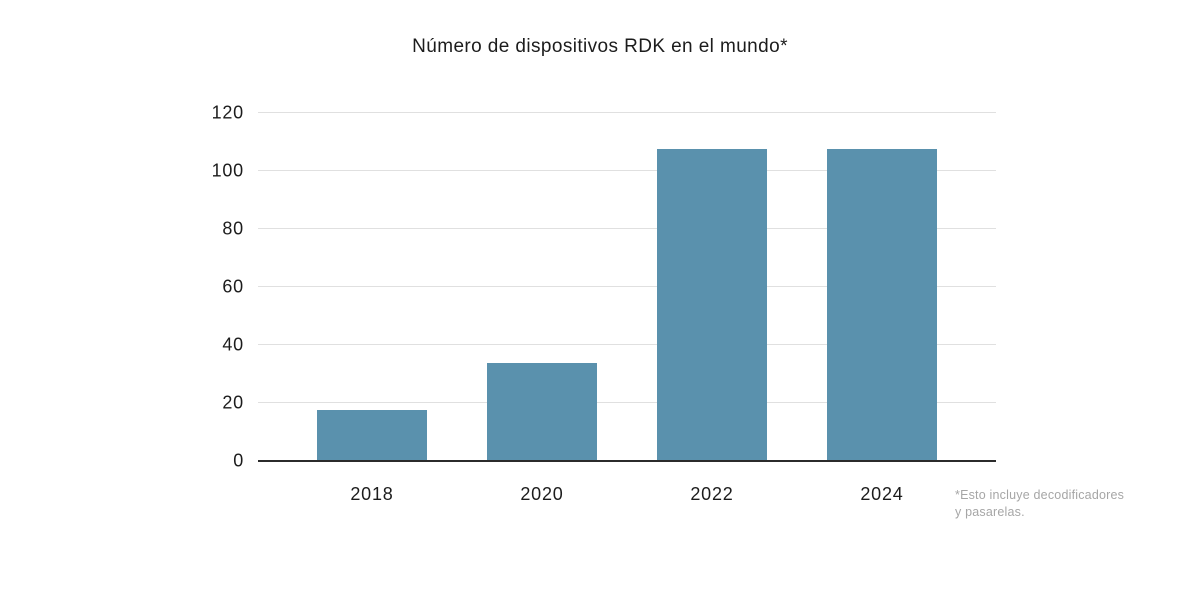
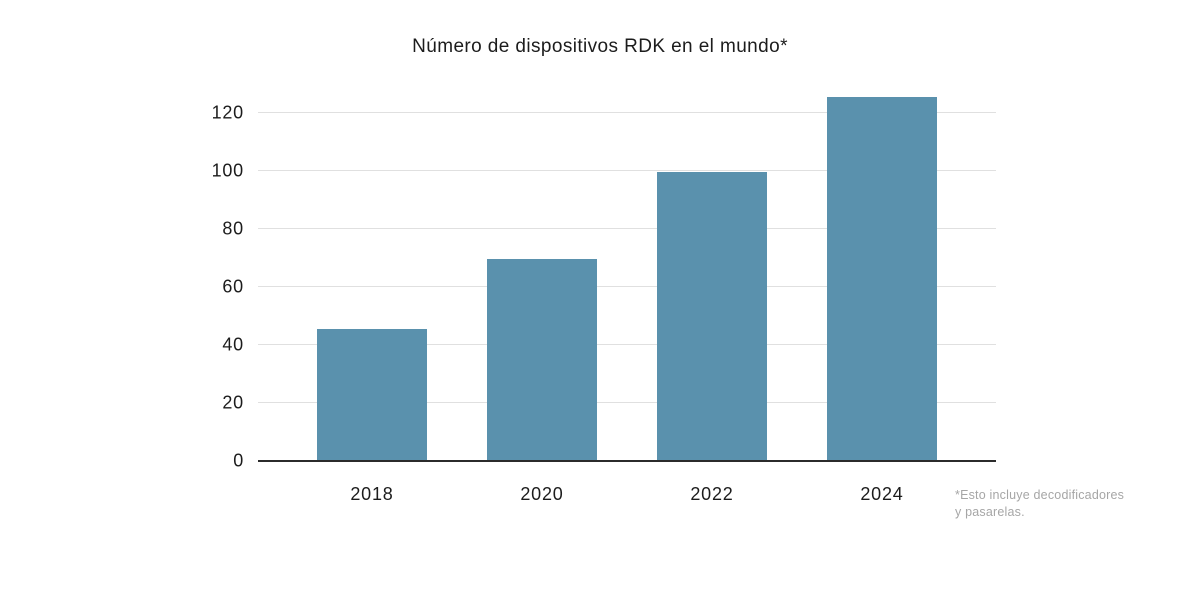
2018: 18 -> 46
2020: 34 -> 70
2022: 108 -> 100
2024: 108 -> 126
